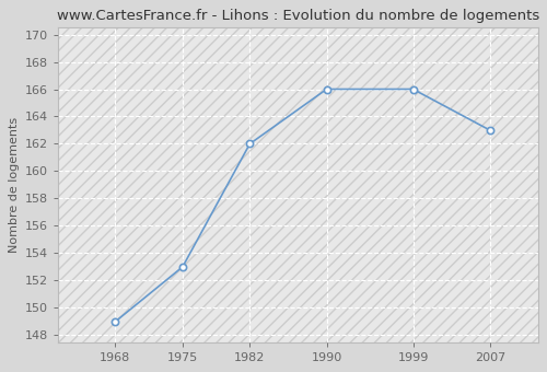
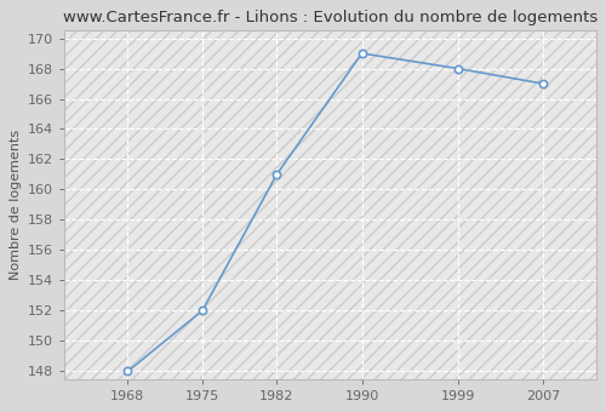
1968: 149 -> 148
1975: 153 -> 152
1982: 162 -> 161
1990: 166 -> 169
1999: 166 -> 168
2007: 163 -> 167
